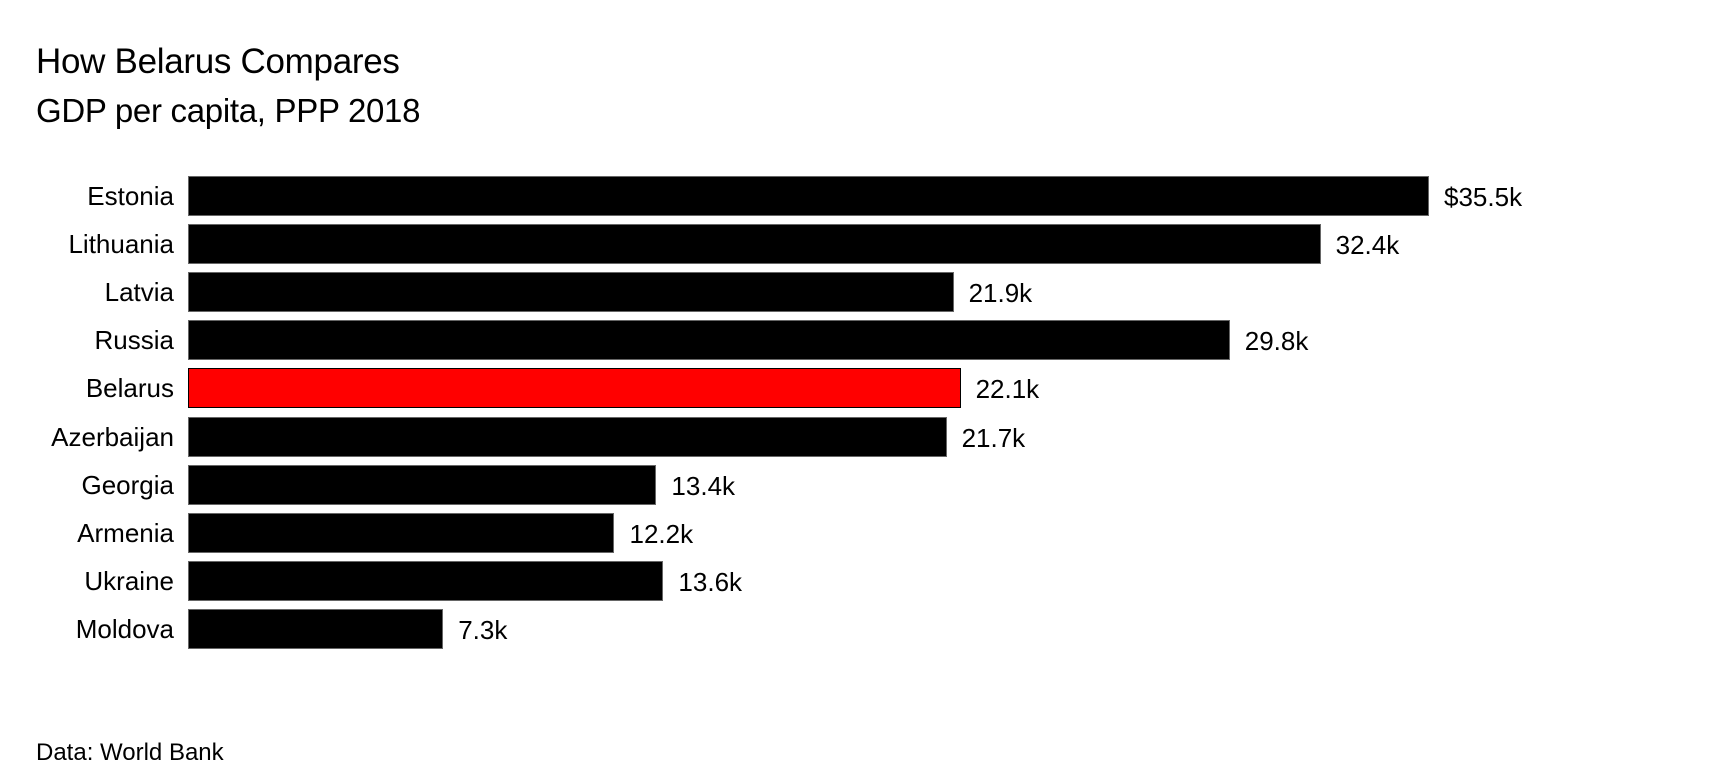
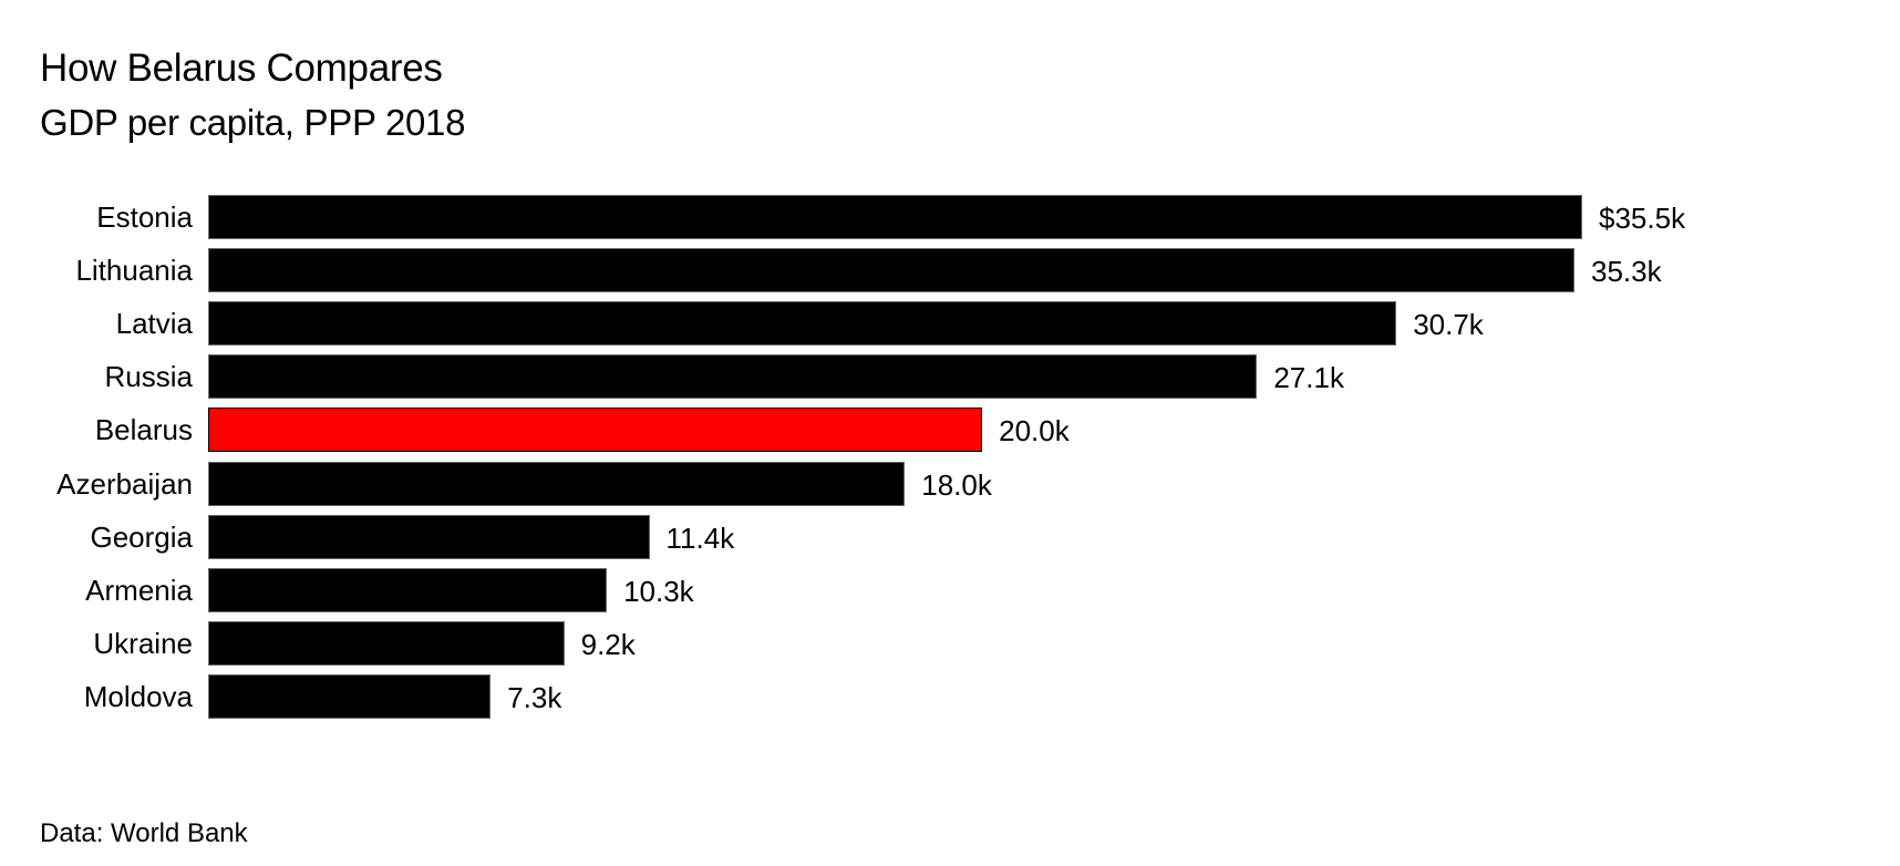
Lithuania: 32.4k -> 35.3k
Latvia: 21.9k -> 30.7k
Russia: 29.8k -> 27.1k
Belarus: 22.1k -> 20.0k
Azerbaijan: 21.7k -> 18.0k
Georgia: 13.4k -> 11.4k
Armenia: 12.2k -> 10.3k
Ukraine: 13.6k -> 9.2k
